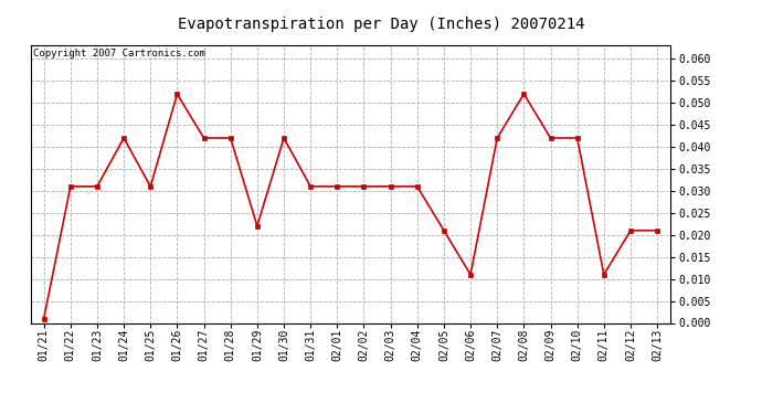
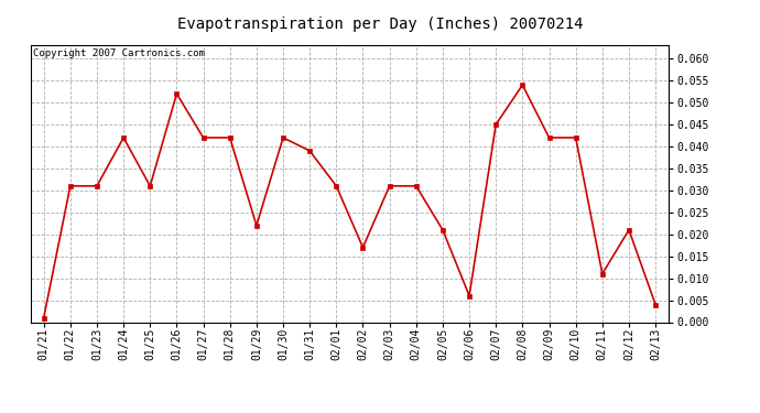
01/31: 0.031 -> 0.039
02/02: 0.031 -> 0.017
02/06: 0.011 -> 0.006
02/07: 0.042 -> 0.045
02/08: 0.052 -> 0.054
02/13: 0.021 -> 0.004
